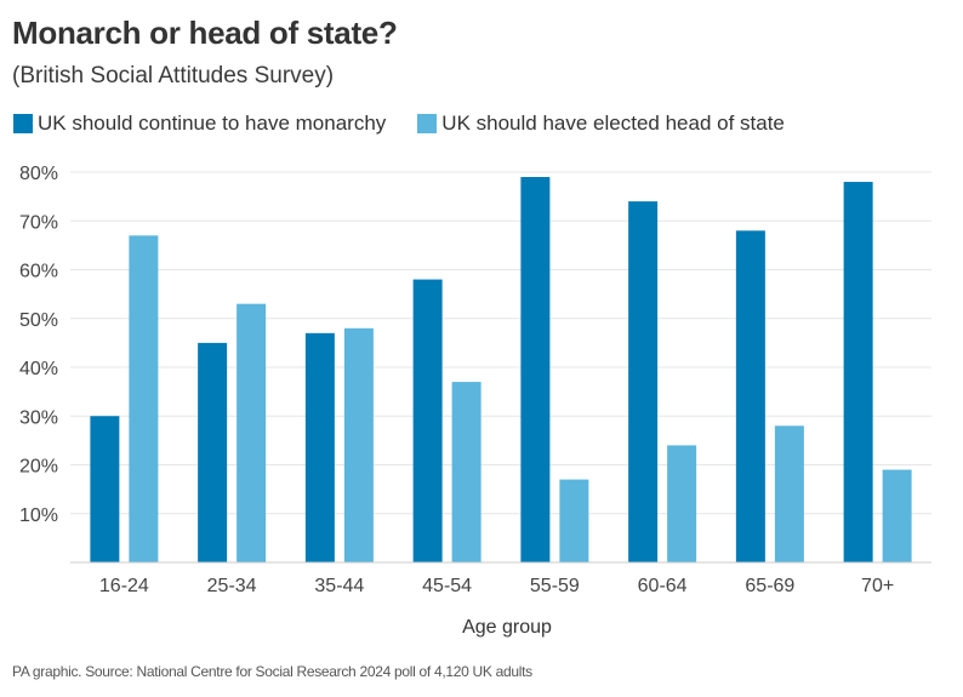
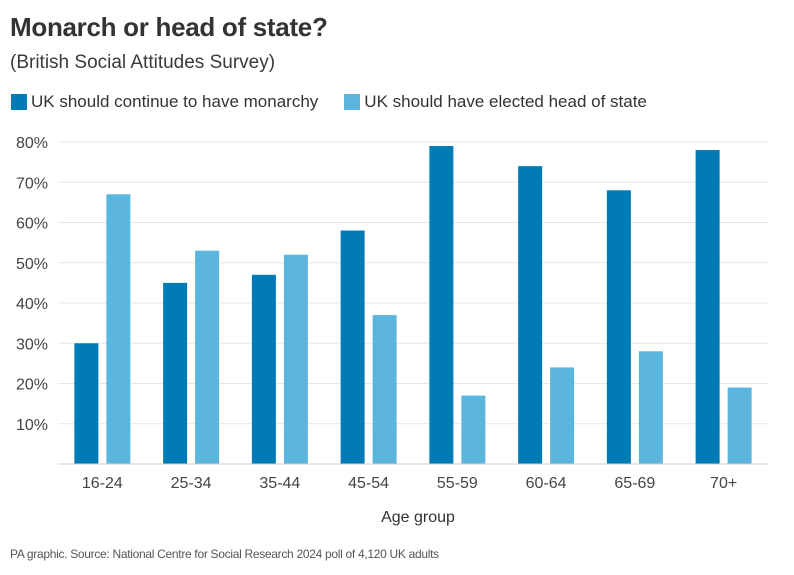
UK should have elected head of state/35-44: 48% -> 52%
